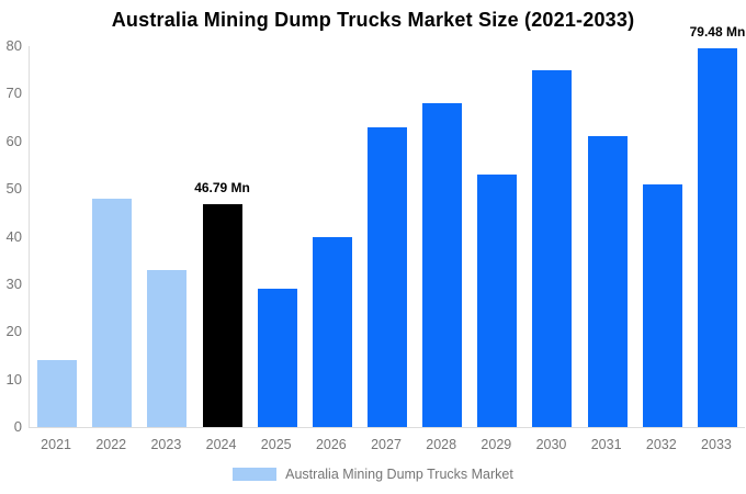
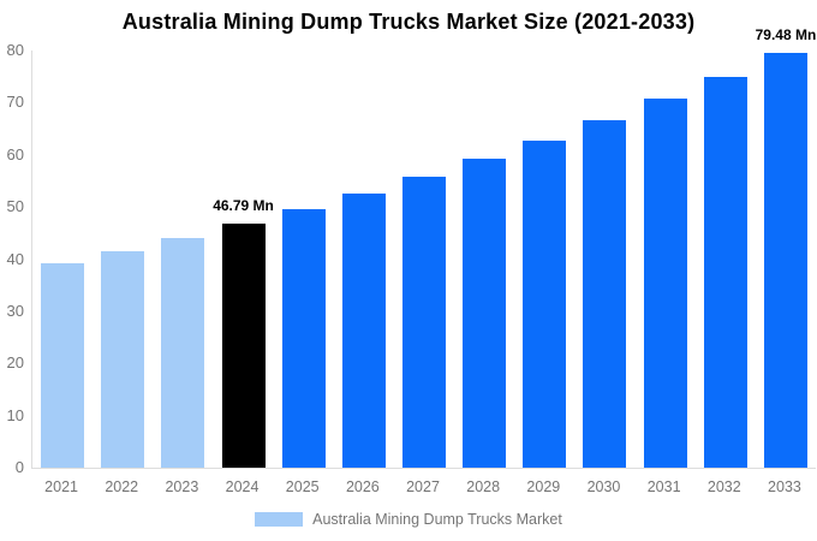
2021: 14 -> 39
2022: 48 -> 42
2023: 33 -> 44
2025: 29 -> 50
2026: 40 -> 53
2027: 63 -> 56
2028: 68 -> 59
2029: 53 -> 63
2030: 75 -> 67
2031: 61 -> 71
2032: 51 -> 75
